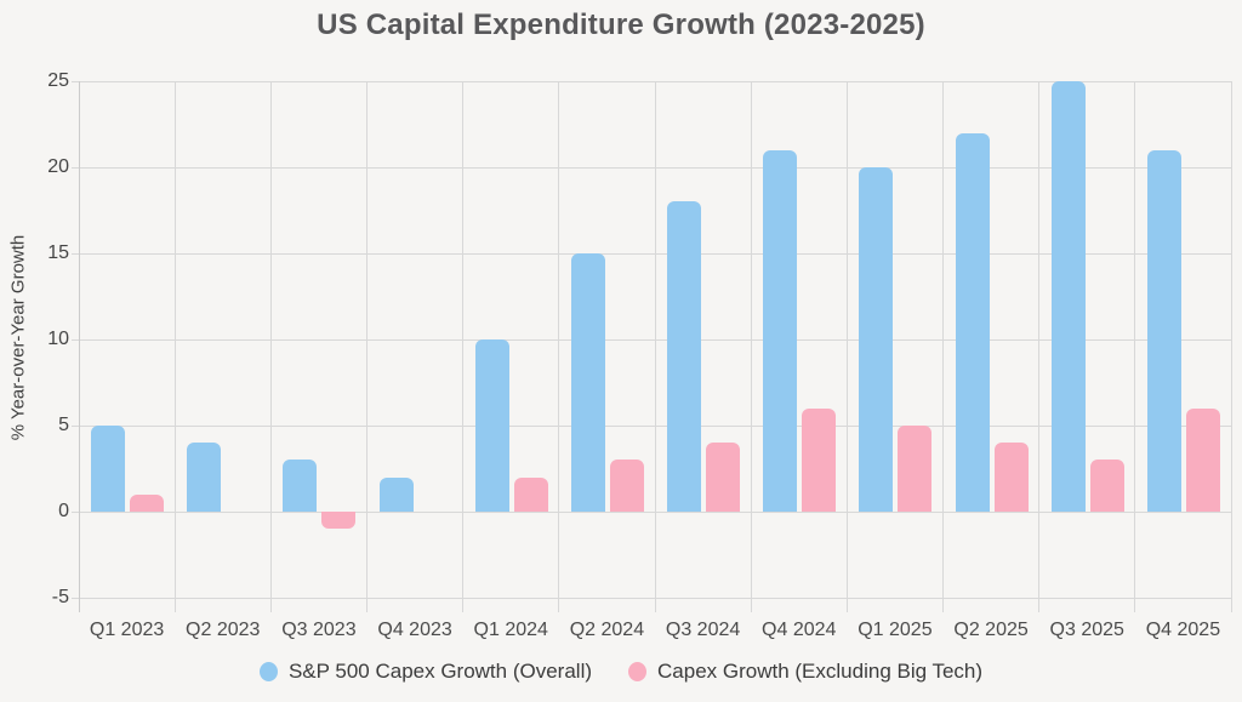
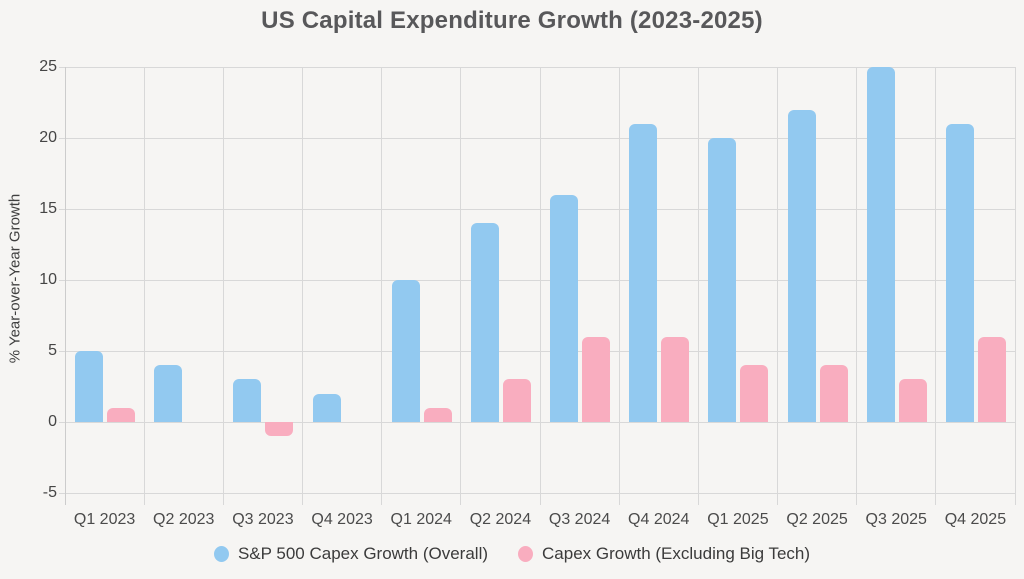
Capex Growth (Excluding Big Tech)/Q1 2024: 2 -> 1
S&P 500 Capex Growth (Overall)/Q2 2024: 15 -> 14
S&P 500 Capex Growth (Overall)/Q3 2024: 18 -> 16
Capex Growth (Excluding Big Tech)/Q3 2024: 4 -> 6
Capex Growth (Excluding Big Tech)/Q1 2025: 5 -> 4
